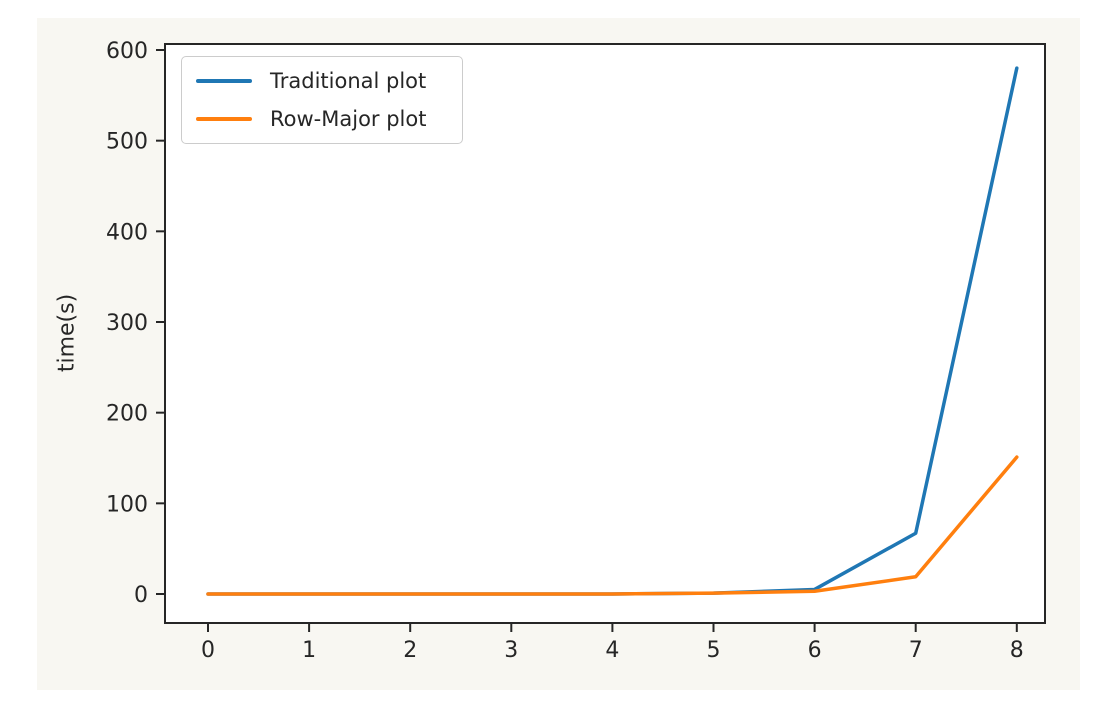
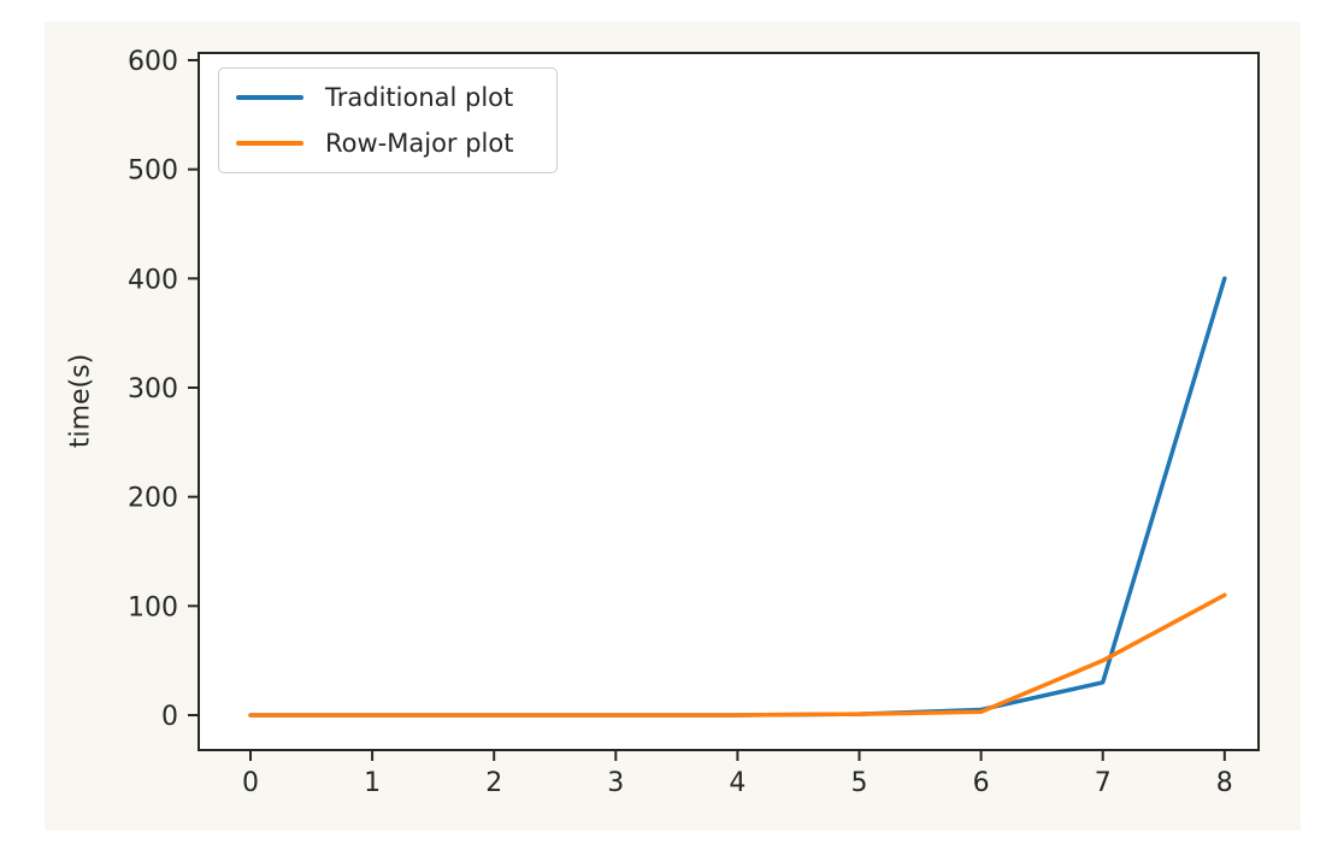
Traditional plot/7: 70 -> 30
Row-Major plot/7: 20 -> 50
Traditional plot/8: 580 -> 400
Row-Major plot/8: 150 -> 110
